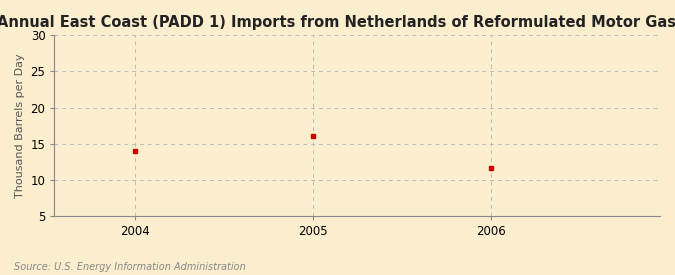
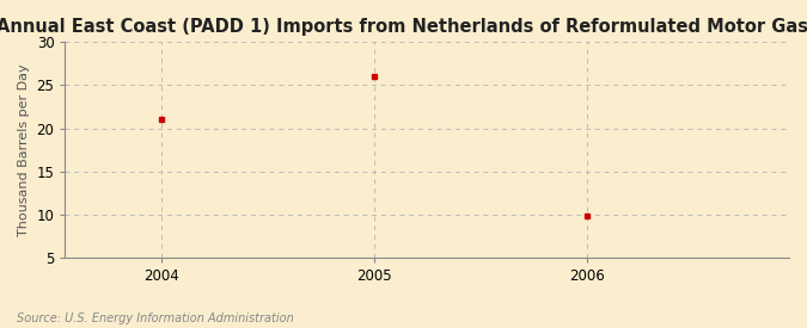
2004: 14.0 -> 21.0
2005: 16.0 -> 26.0
2006: 11.6 -> 9.8
